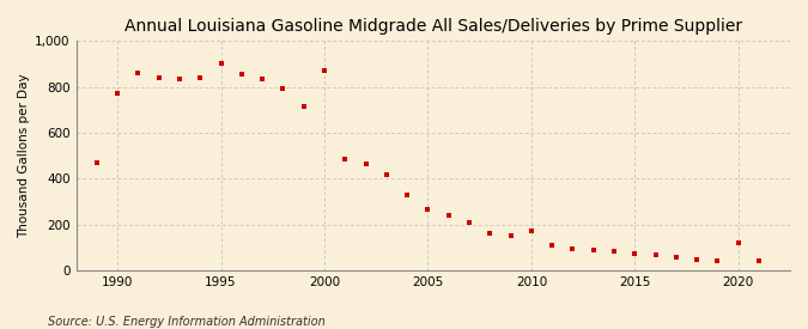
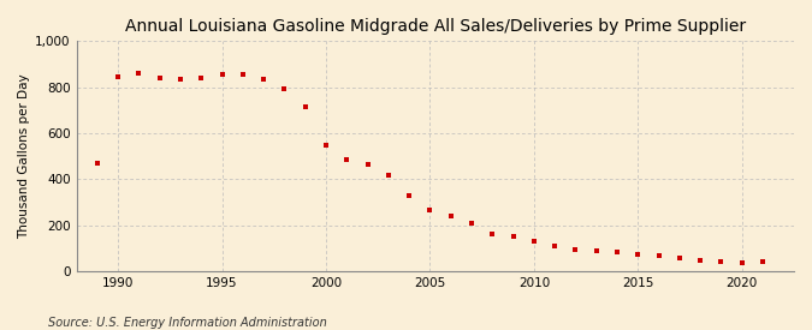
1990: 770 -> 840
1995: 900 -> 860
2000: 870 -> 550
2010: 170 -> 130
2020: 120 -> 40
